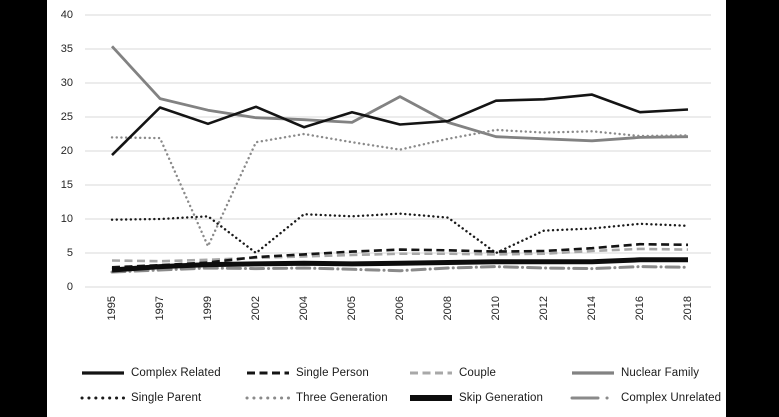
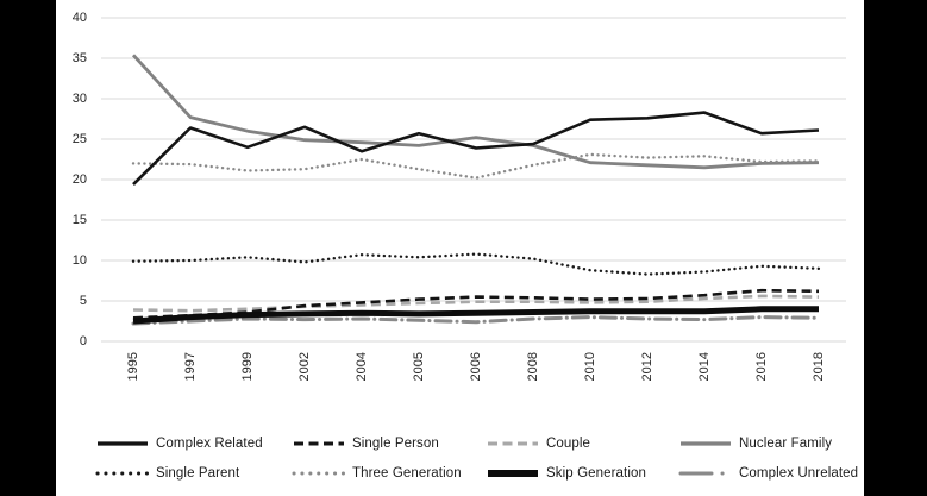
Three Generation/1999: 6 -> 21
Single Parent/2002: 5 -> 10
Nuclear Family/2006: 28 -> 25
Single Parent/2010: 5 -> 9
